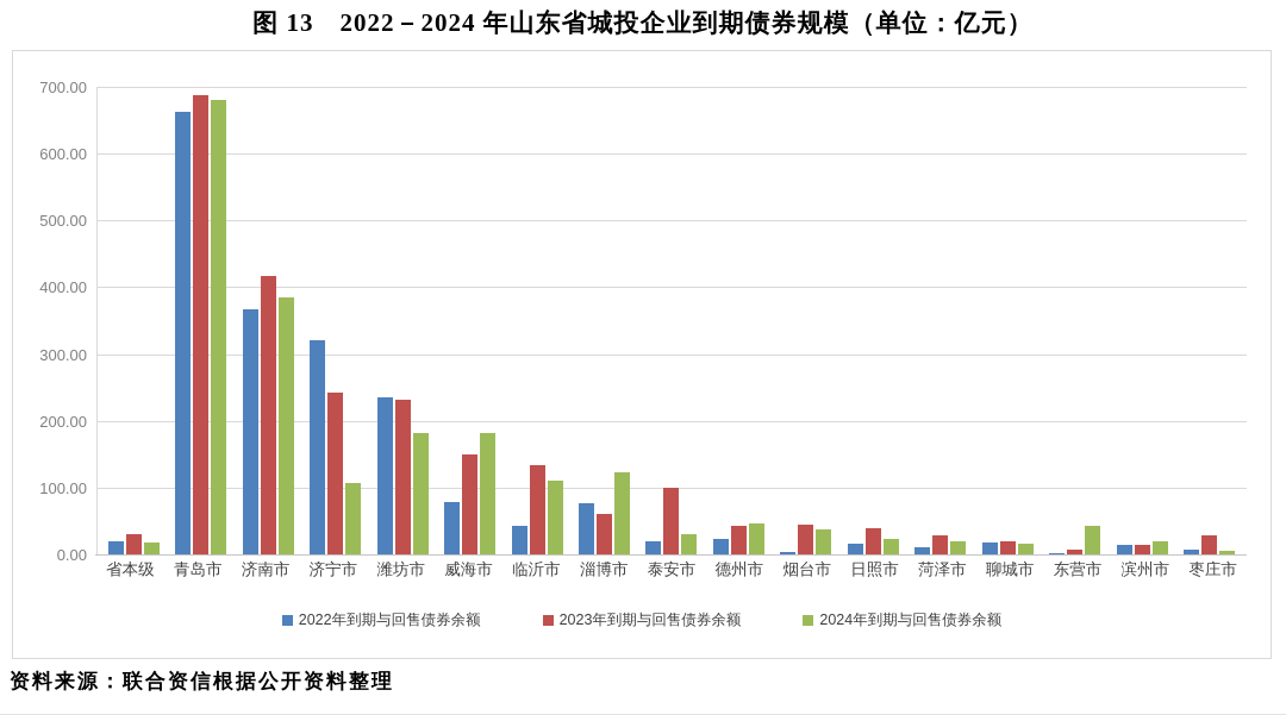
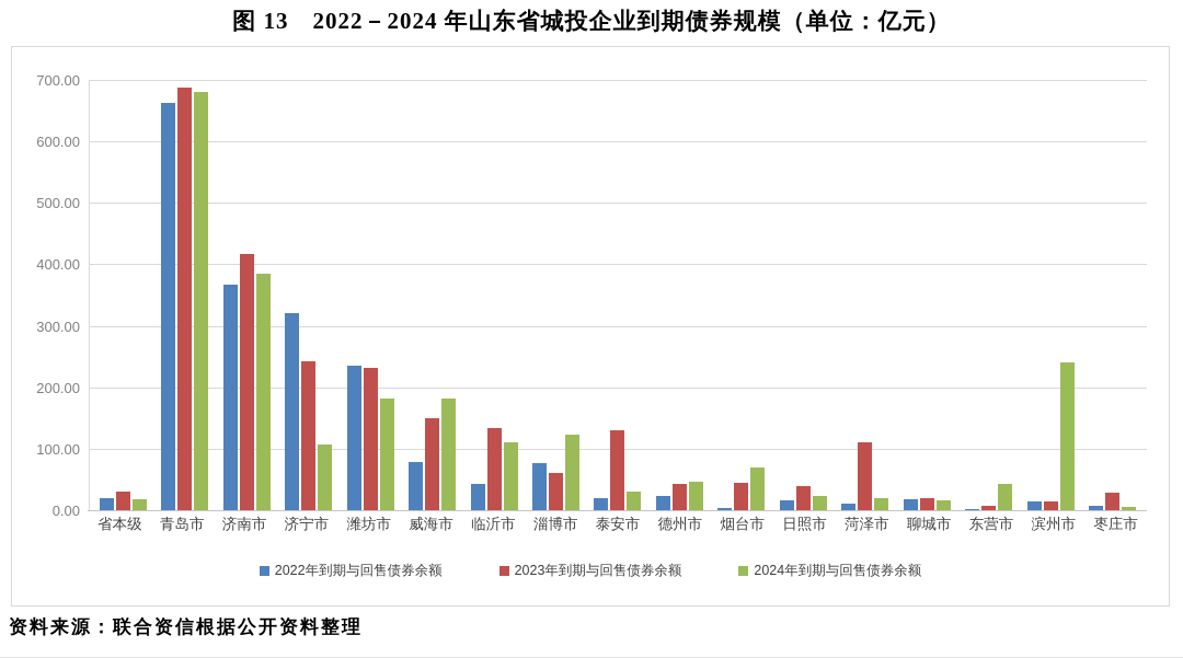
2023年到期与回售债券余额/泰安市: 100 -> 130
2024年到期与回售债券余额/烟台市: 40 -> 70
2023年到期与回售债券余额/菏泽市: 30 -> 110
2024年到期与回售债券余额/滨州市: 20 -> 240
